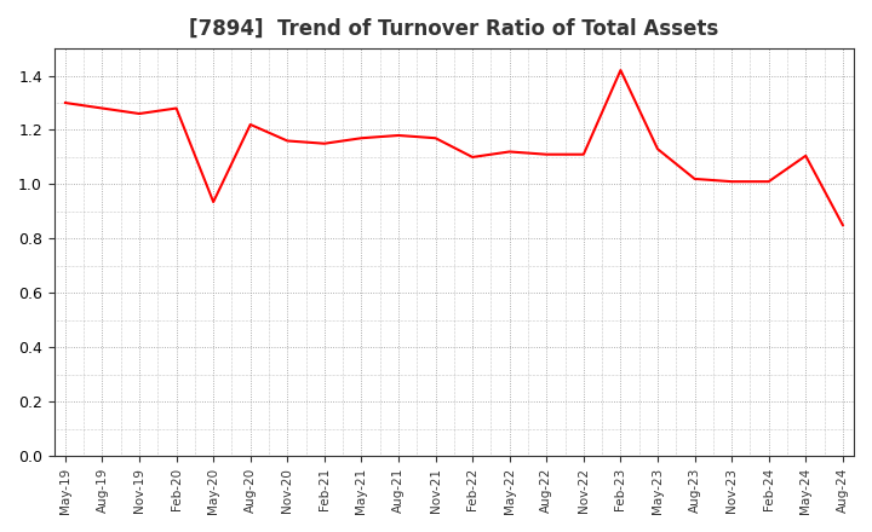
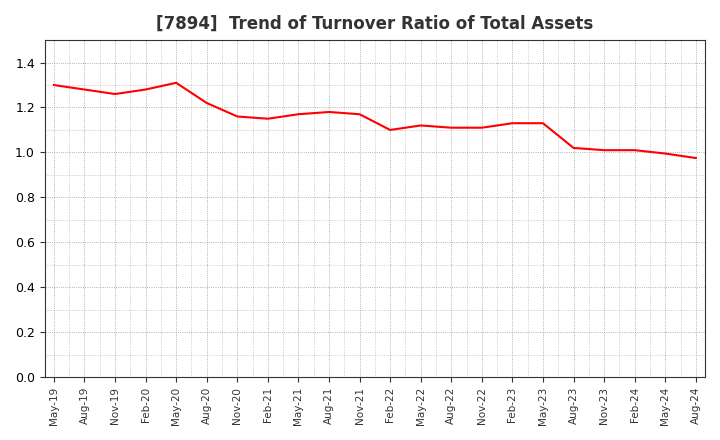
May-20: 0.935 -> 1.310
Feb-23: 1.420 -> 1.130
May-24: 1.105 -> 0.995
Aug-24: 0.850 -> 0.975
